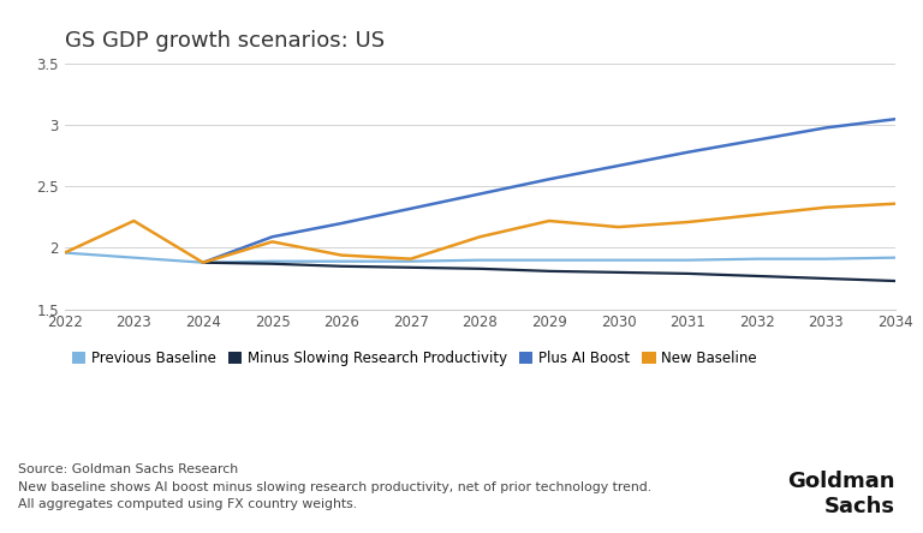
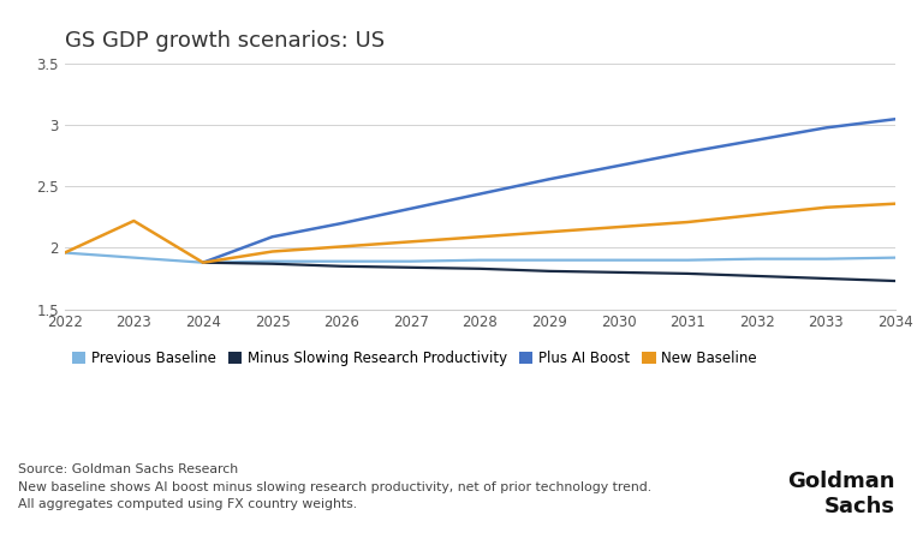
New Baseline/2025: 2.05 -> 1.97
New Baseline/2026: 1.94 -> 2.01
New Baseline/2027: 1.91 -> 2.05
New Baseline/2029: 2.22 -> 2.13
